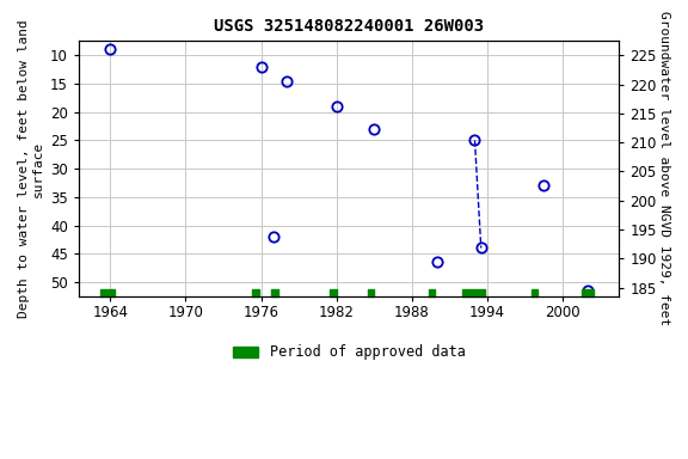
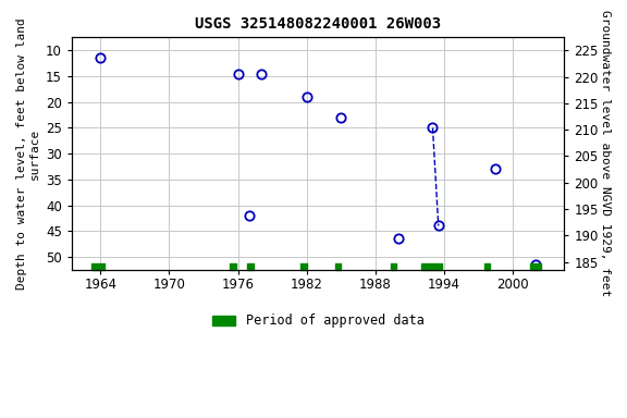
1964: 9.0 -> 11.5
1976: 12.0 -> 14.5
